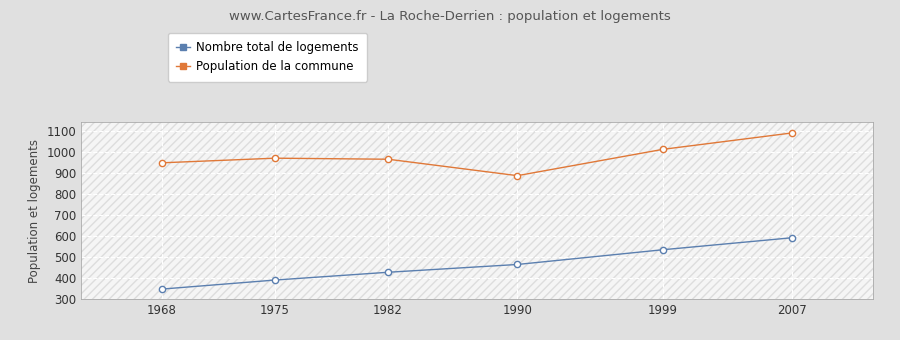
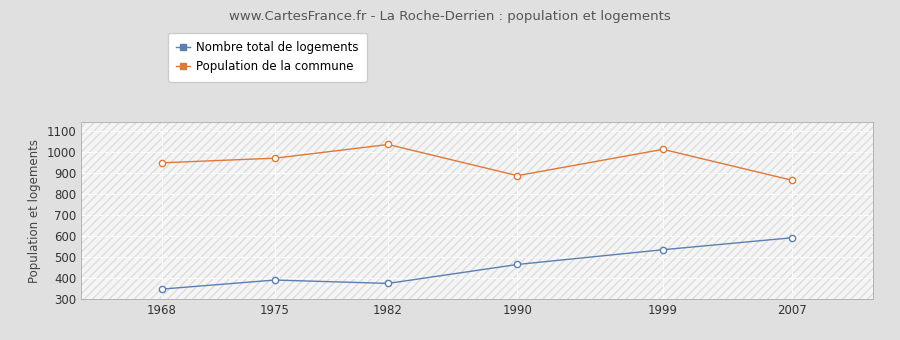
Nombre total de logements/1982: 428 -> 375
Population de la commune/1982: 965 -> 1035
Population de la commune/2007: 1090 -> 865
